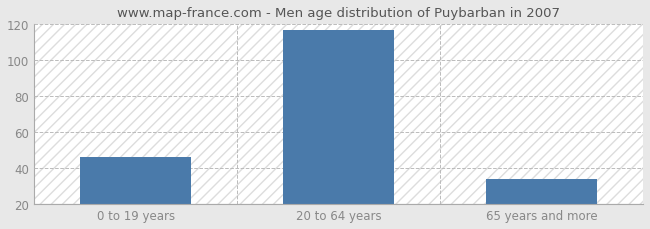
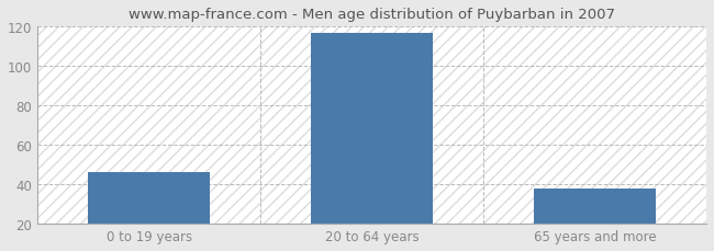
65 years and more: 34 -> 38
